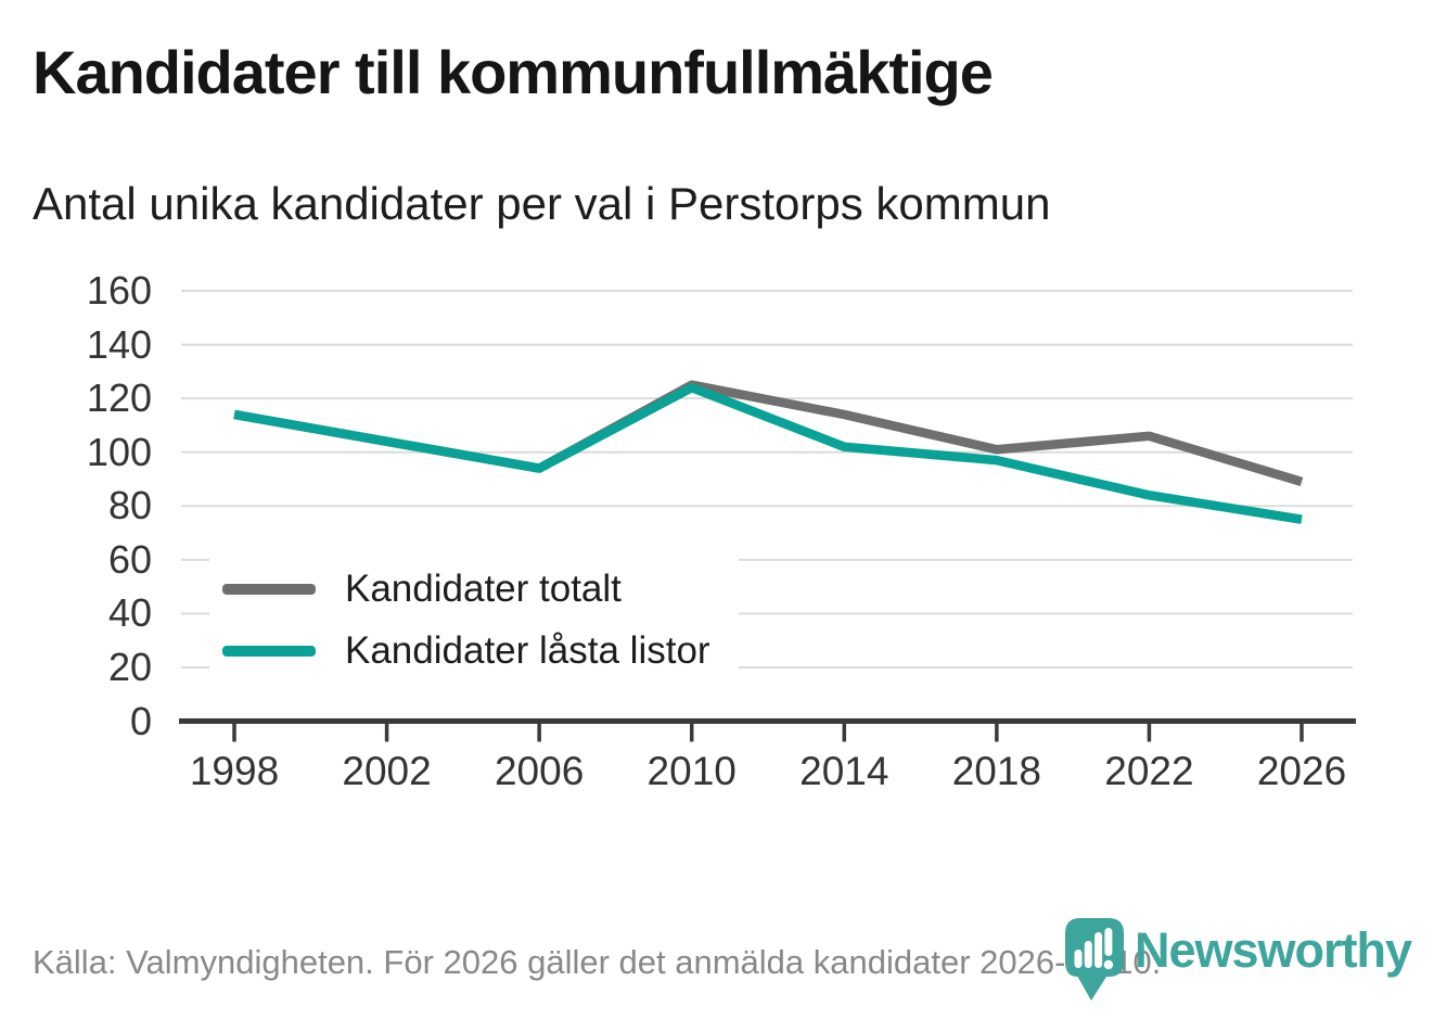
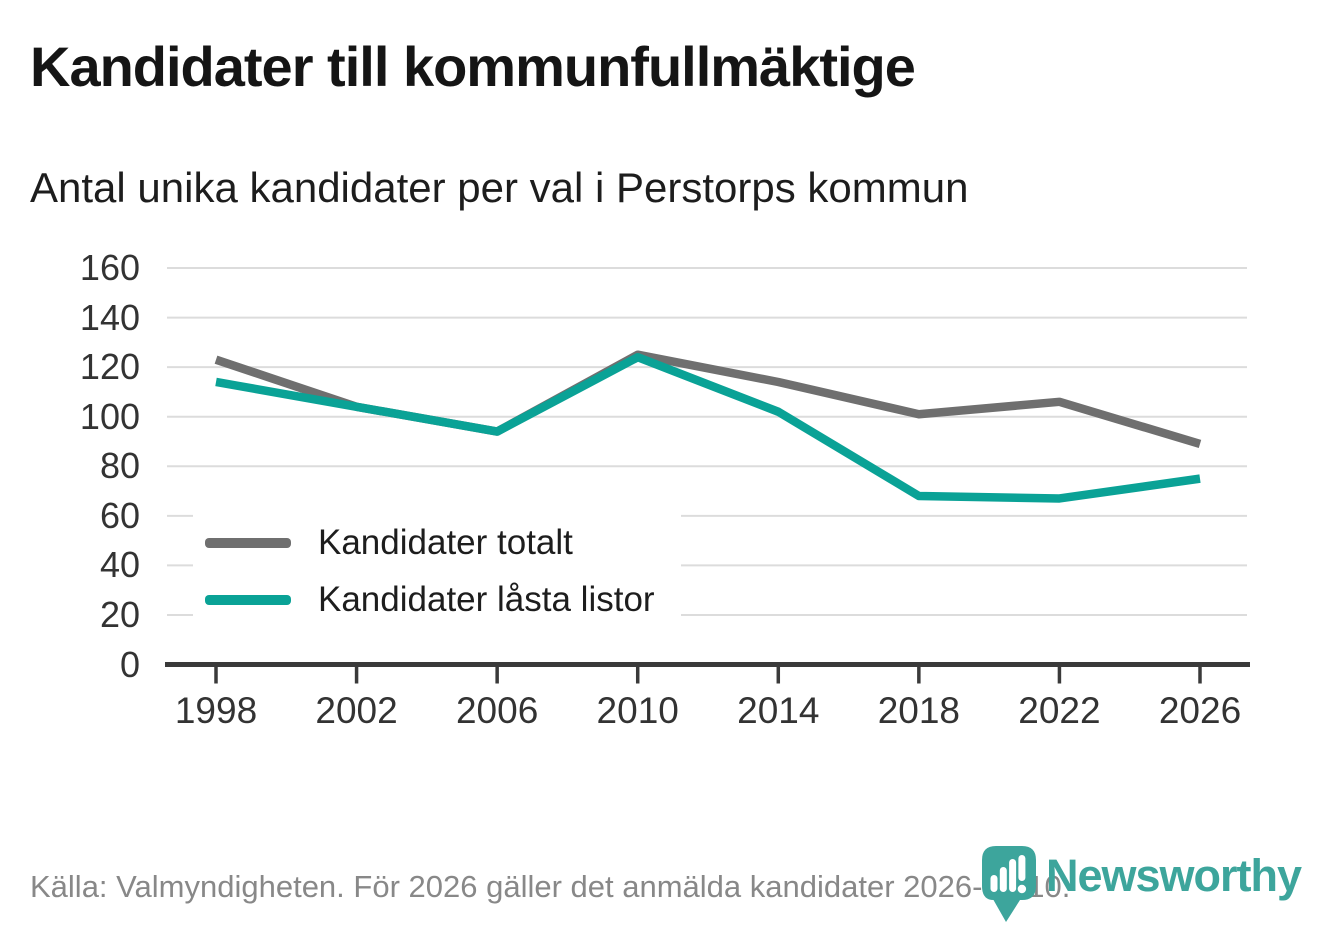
Kandidater totalt/1998: 114 -> 123
Kandidater låsta listor/2018: 97 -> 68
Kandidater låsta listor/2022: 84 -> 67
